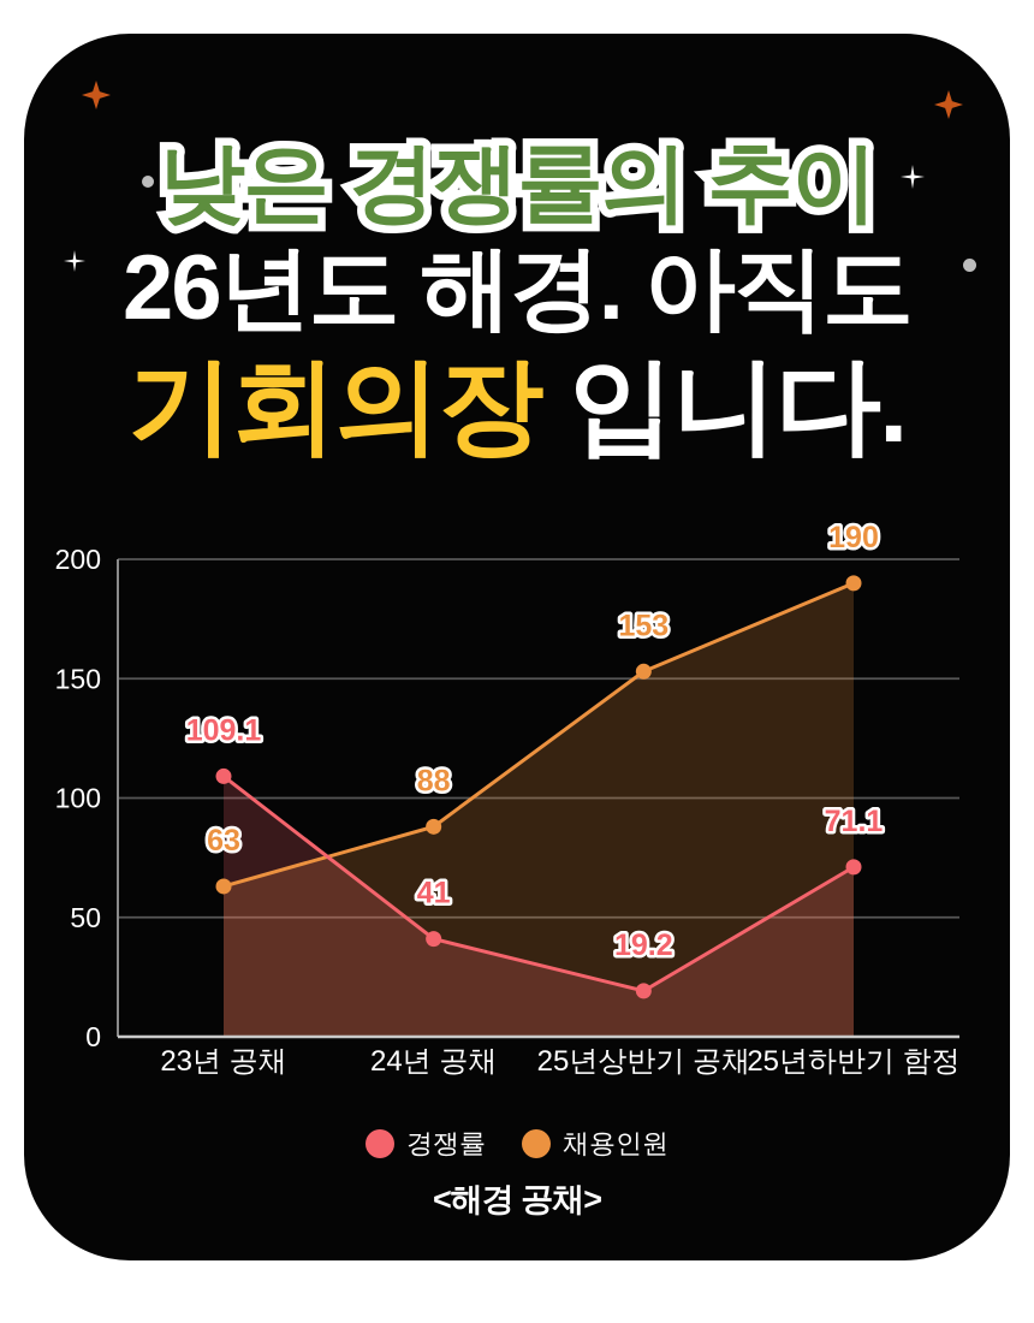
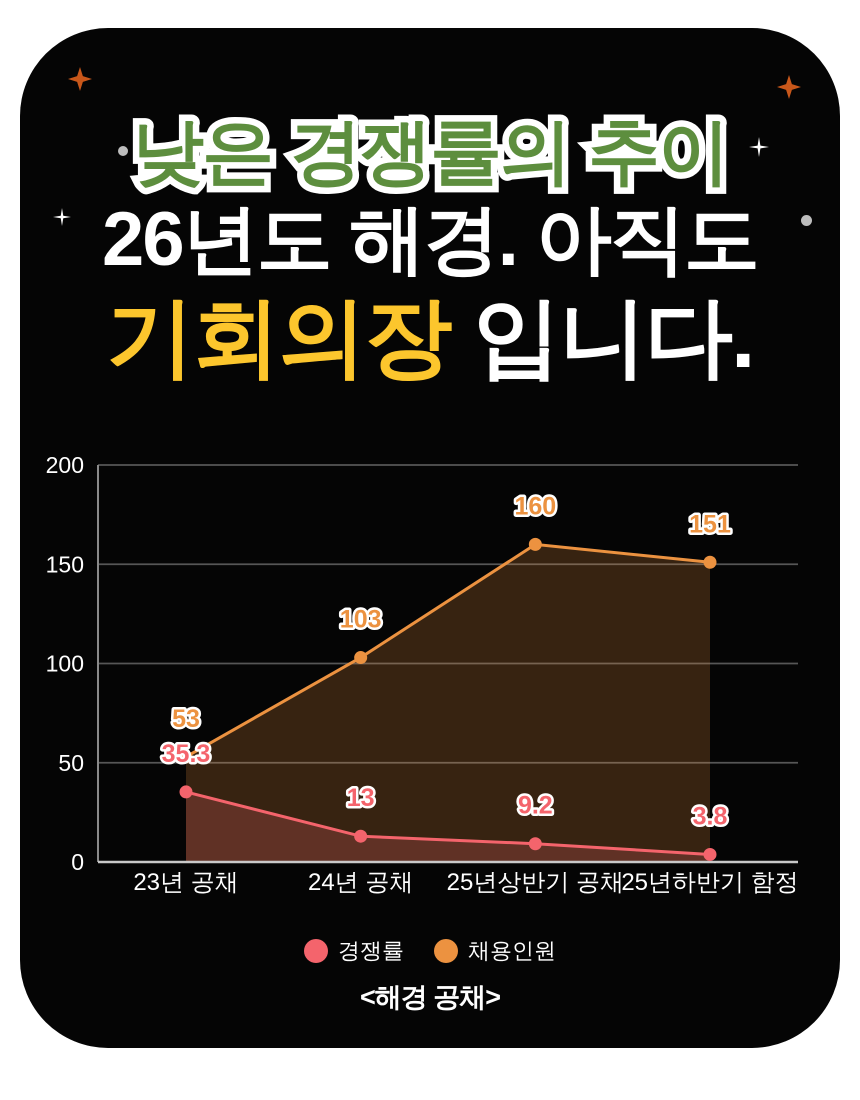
경쟁률/23년 공채: 109.1 -> 35.3
채용인원/23년 공채: 63 -> 53
경쟁률/24년 공채: 41 -> 13
채용인원/24년 공채: 88 -> 103
경쟁률/25년상반기 공채: 19.2 -> 9.2
채용인원/25년상반기 공채: 153 -> 160
경쟁률/25년하반기 함정: 71.1 -> 3.8
채용인원/25년하반기 함정: 190 -> 151
